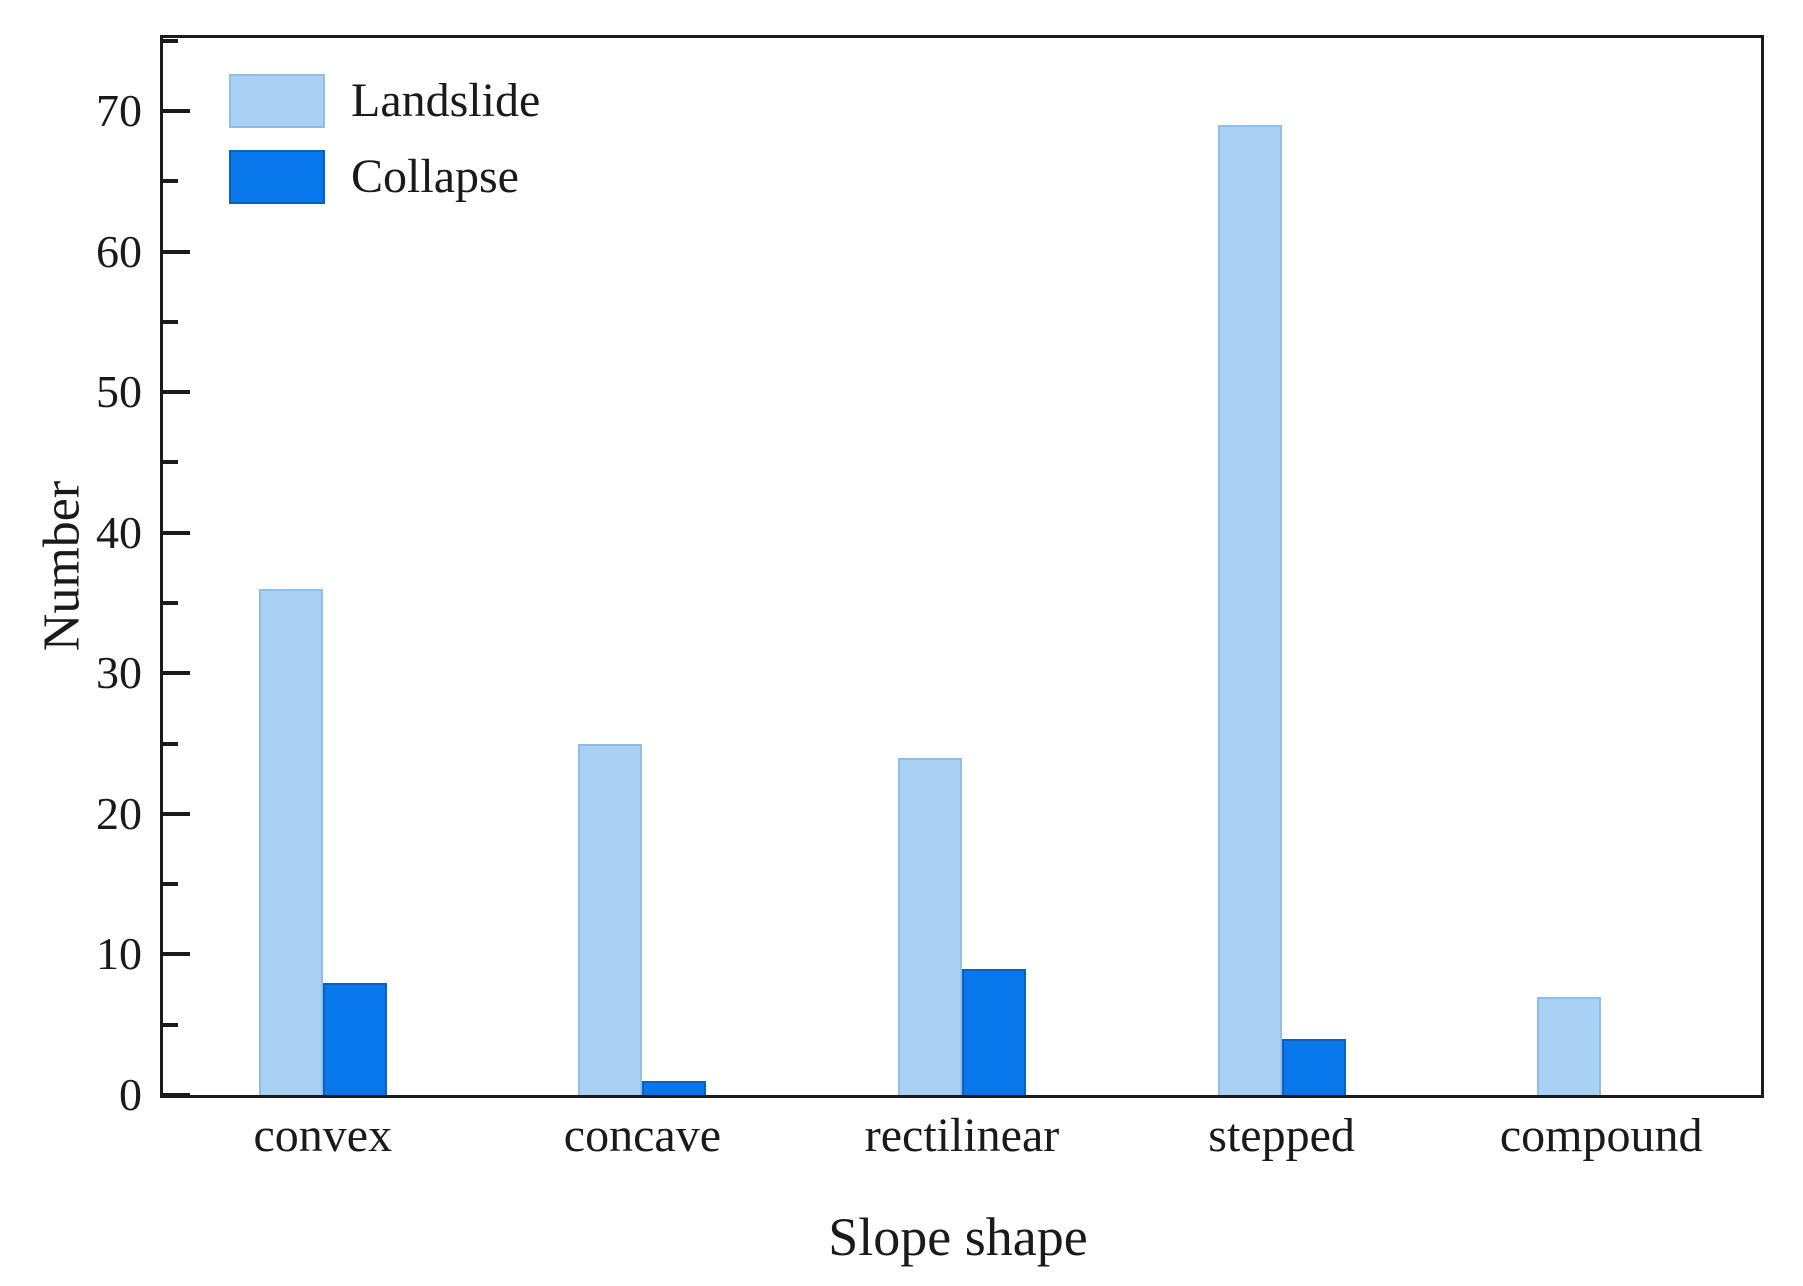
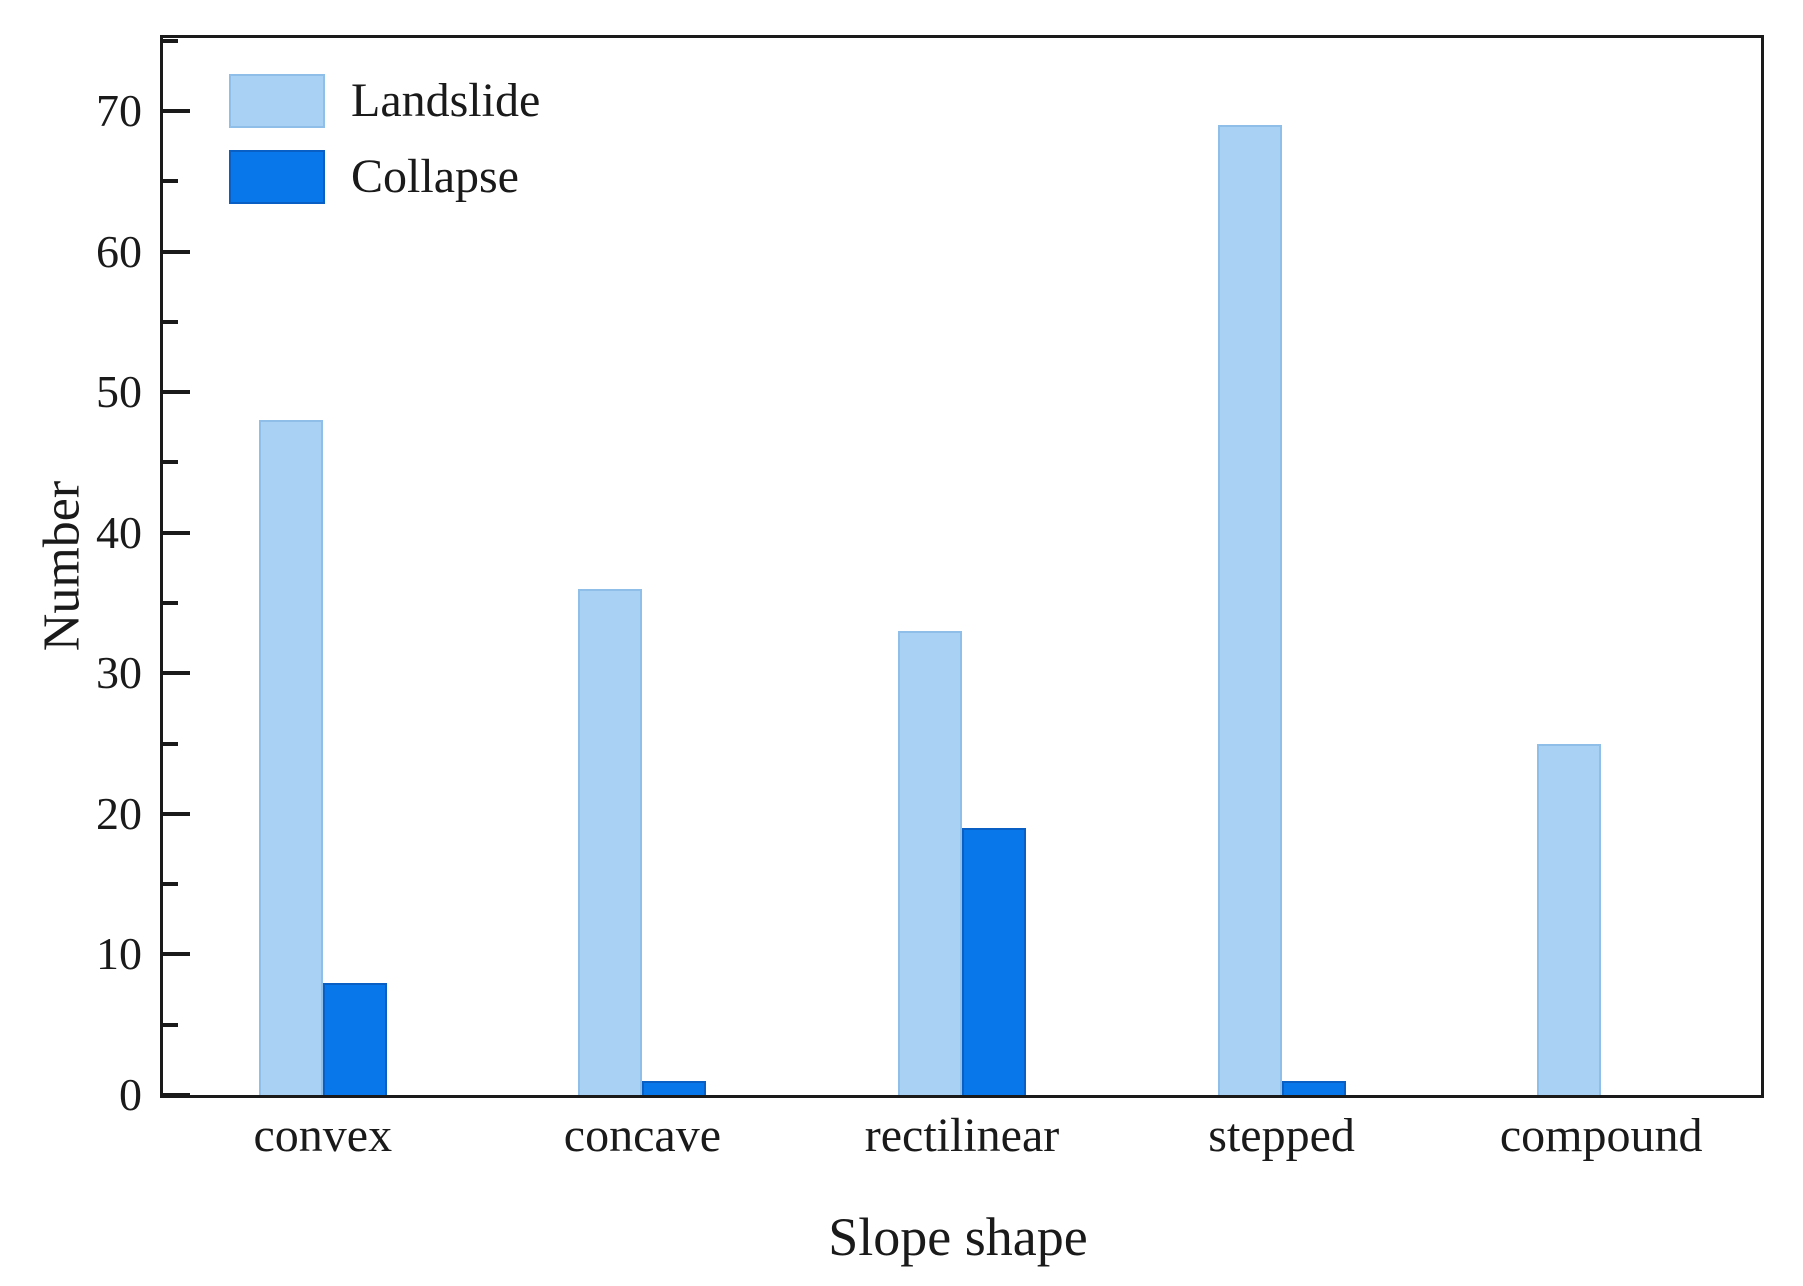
Landslide/convex: 36 -> 48
Landslide/concave: 25 -> 36
Landslide/rectilinear: 24 -> 33
Collapse/rectilinear: 9 -> 19
Collapse/stepped: 4 -> 1
Landslide/compound: 7 -> 25
